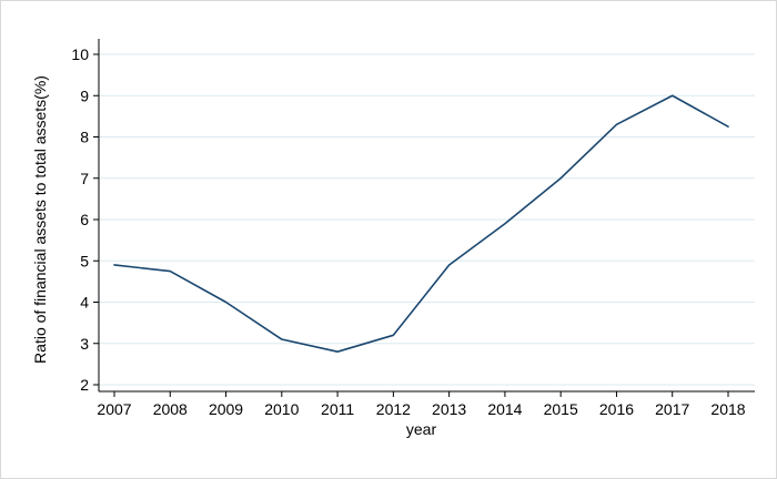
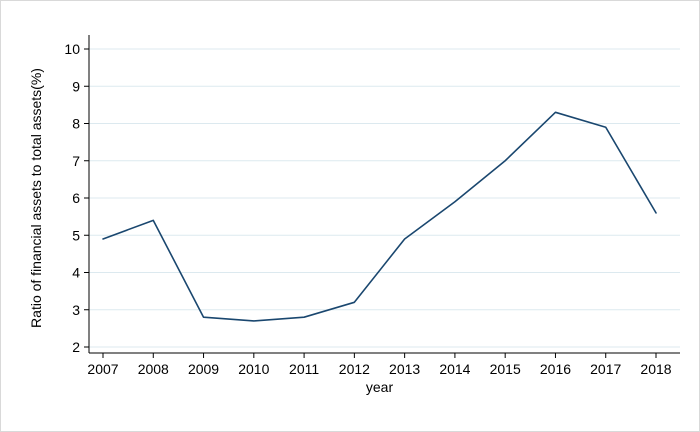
2008: 4.8 -> 5.4
2009: 4.0 -> 2.8
2010: 3.1 -> 2.7
2017: 9.0 -> 7.9
2018: 8.2 -> 5.6
